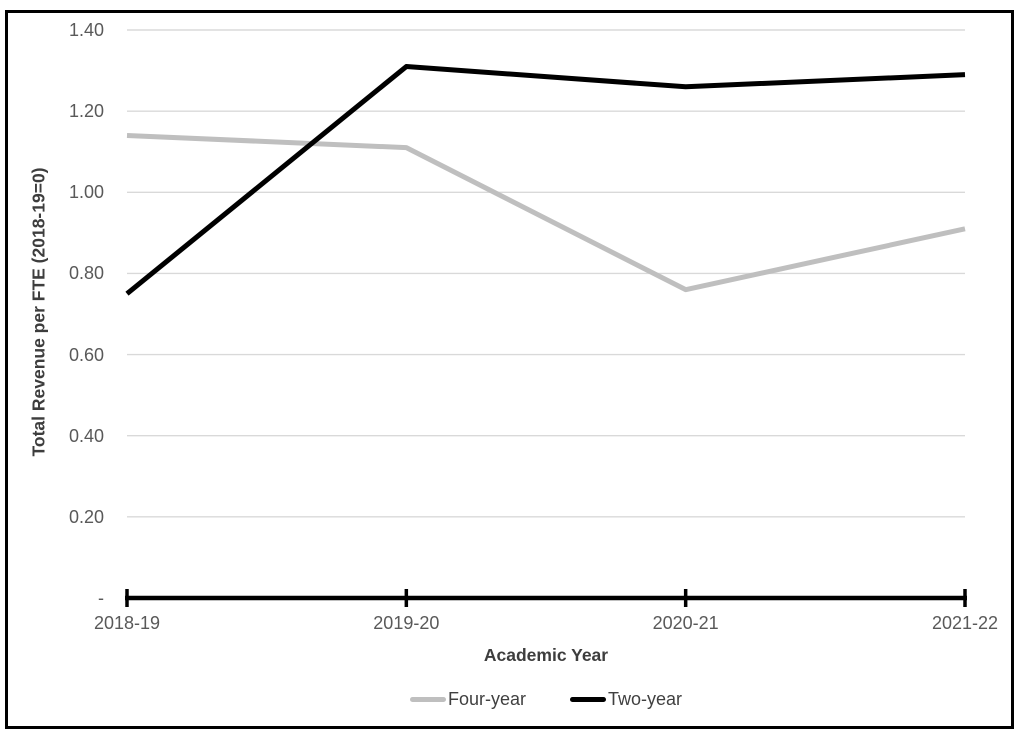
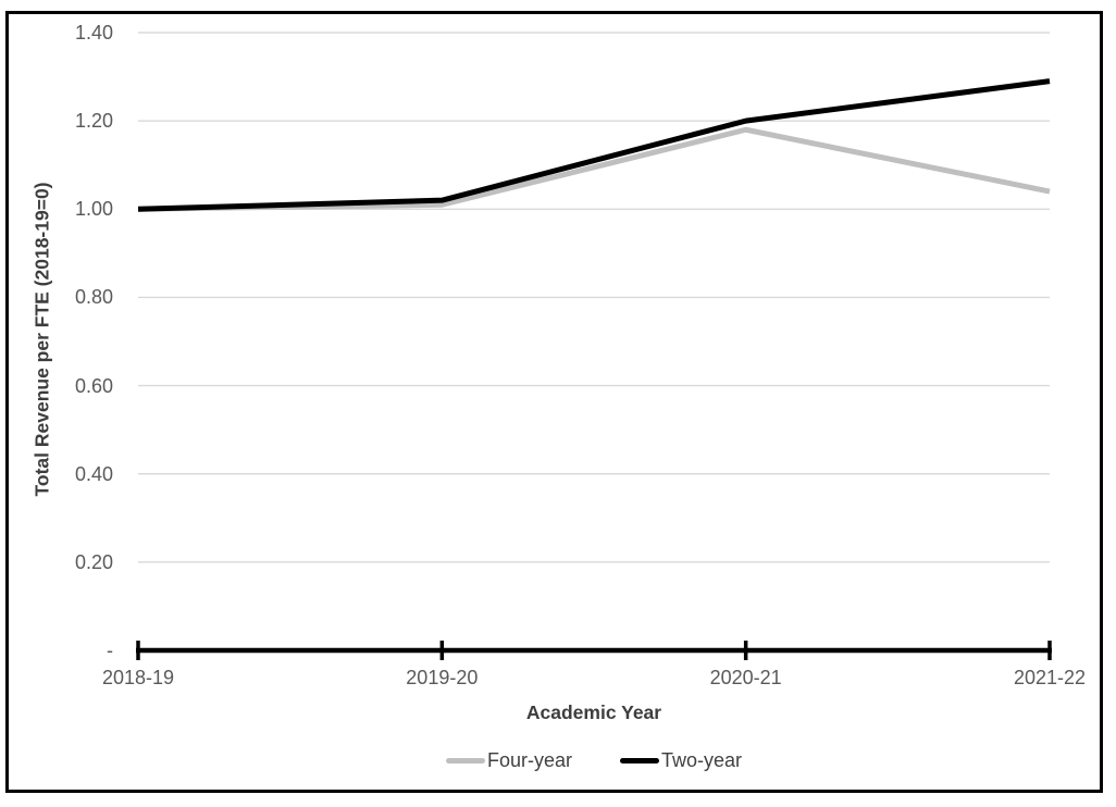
Four-year/2018-19: 1.14 -> 1.00
Two-year/2018-19: 0.75 -> 1.00
Four-year/2019-20: 1.11 -> 1.01
Two-year/2019-20: 1.31 -> 1.02
Four-year/2020-21: 0.76 -> 1.18
Two-year/2020-21: 1.26 -> 1.20
Four-year/2021-22: 0.91 -> 1.04
